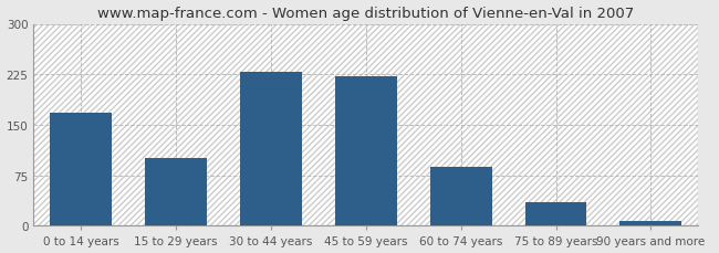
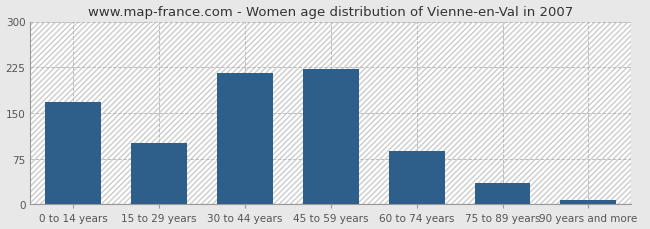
30 to 44 years: 228 -> 215
